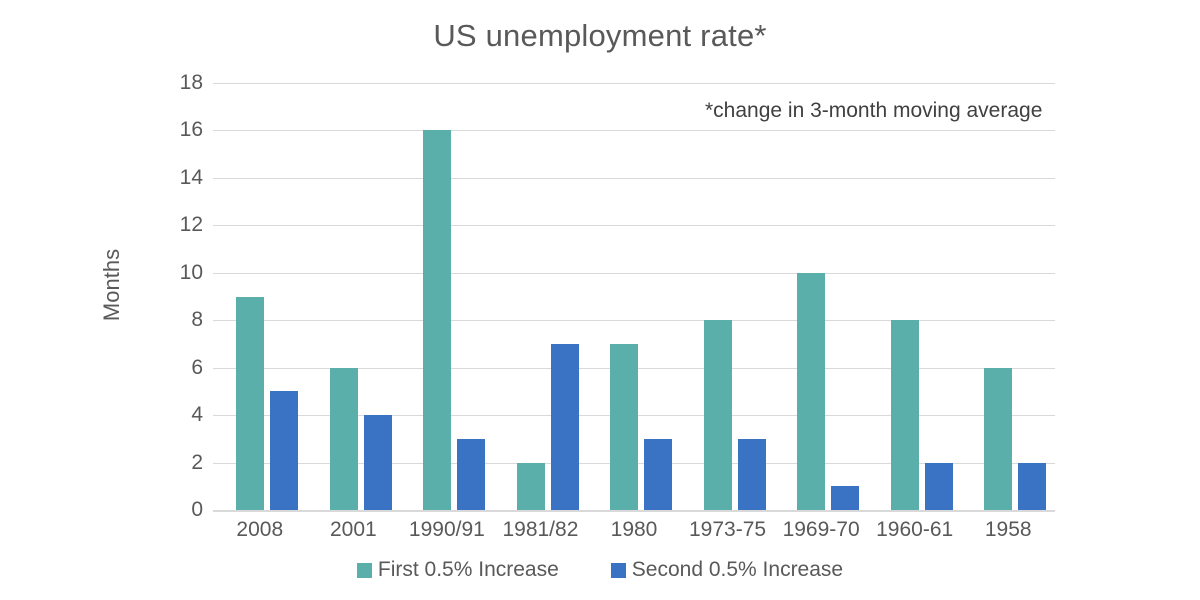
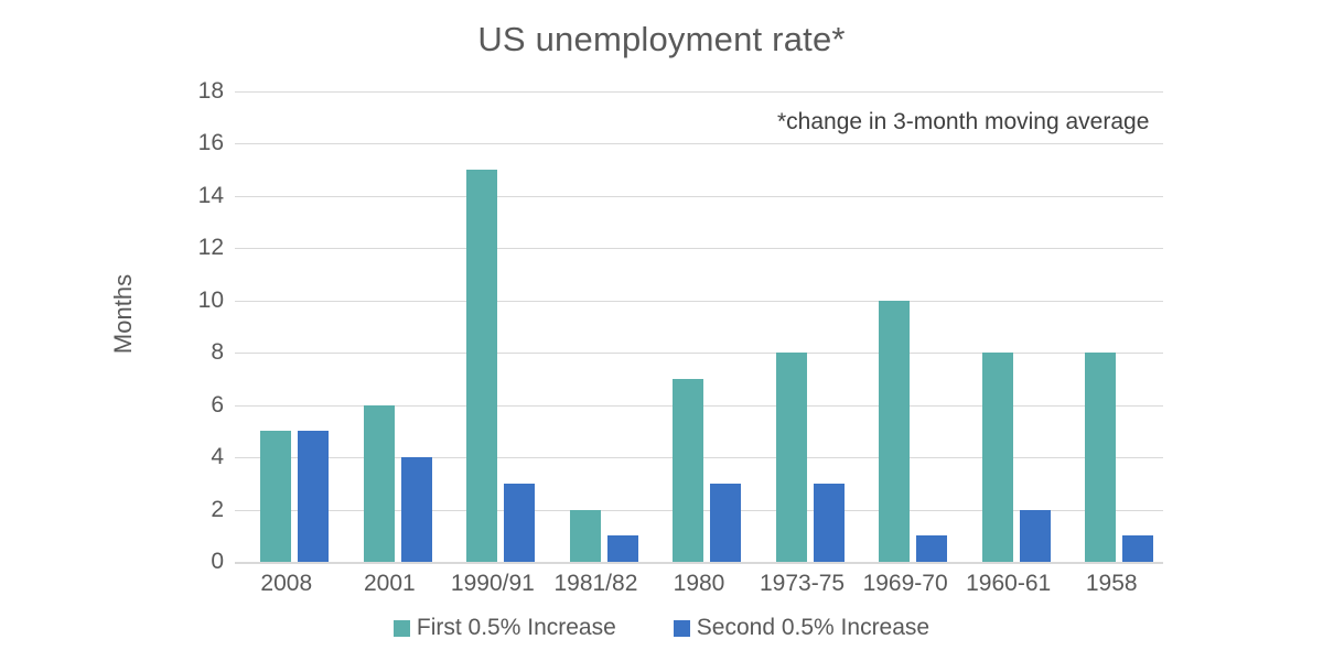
First 0.5% Increase/2008: 9 -> 5
First 0.5% Increase/1990/91: 16 -> 15
Second 0.5% Increase/1981/82: 7 -> 1
First 0.5% Increase/1958: 6 -> 8
Second 0.5% Increase/1958: 2 -> 1
